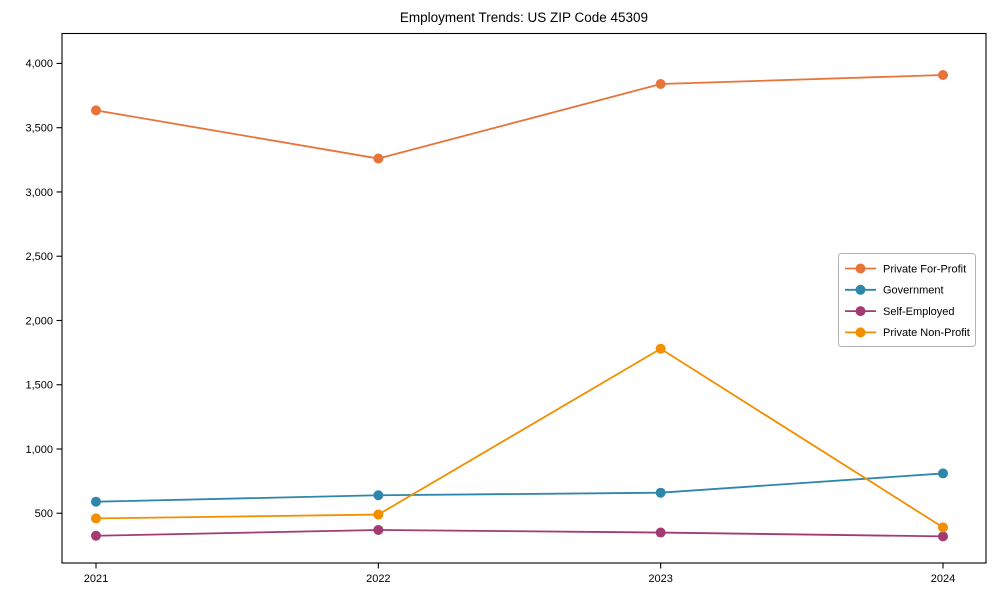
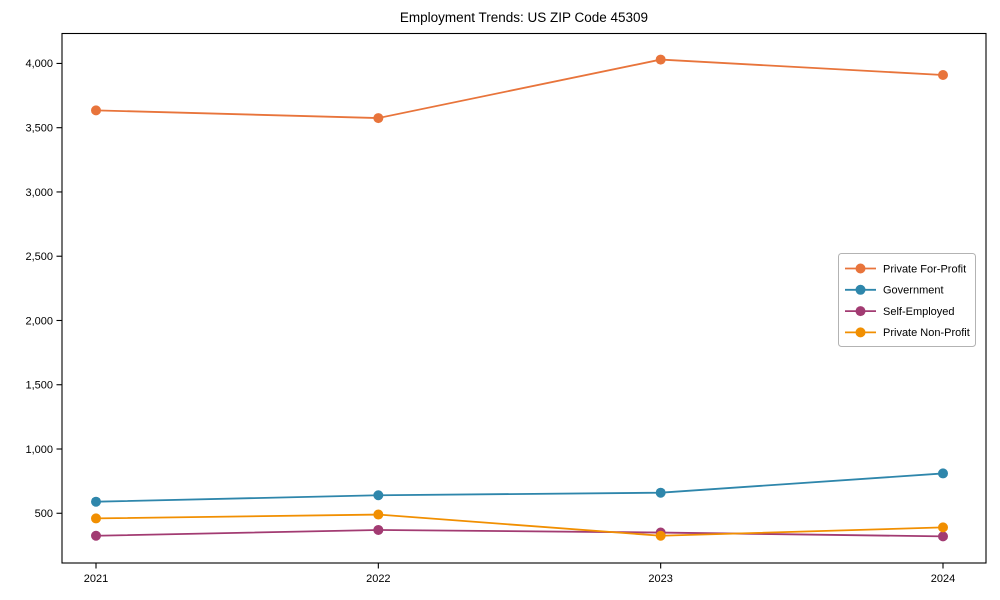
Private For-Profit/2022: 3260 -> 3580
Private For-Profit/2023: 3840 -> 4030
Private Non-Profit/2023: 1780 -> 320
